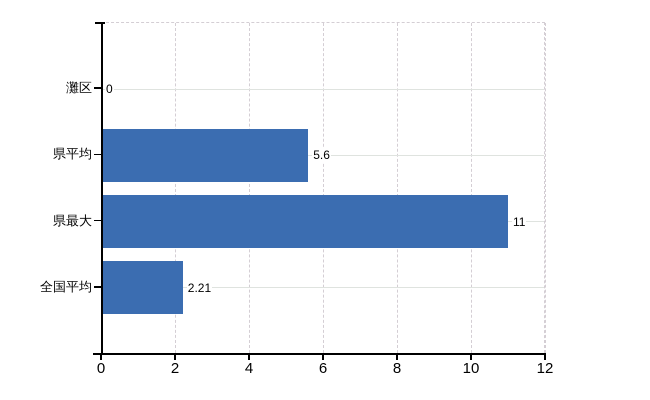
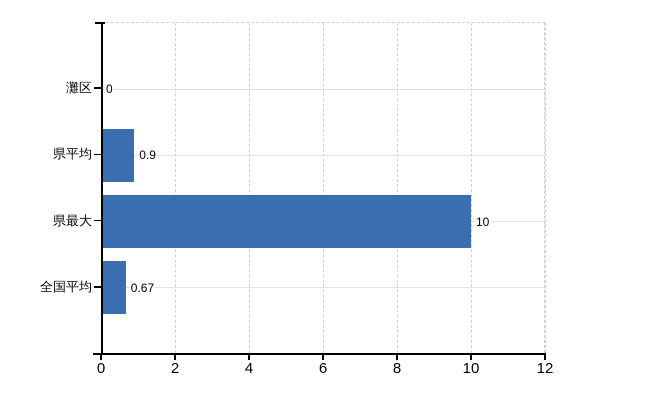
県平均: 5.6 -> 0.9
県最大: 11 -> 10
全国平均: 2.21 -> 0.67
